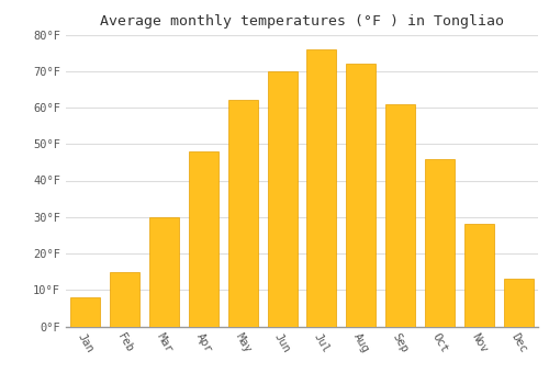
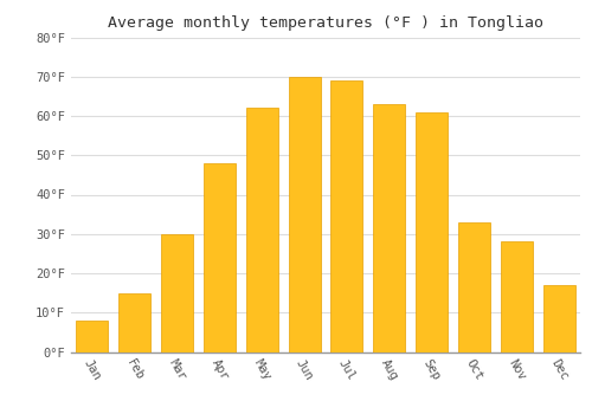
Jul: 76°F -> 69°F
Aug: 72°F -> 63°F
Oct: 46°F -> 33°F
Dec: 13°F -> 17°F
